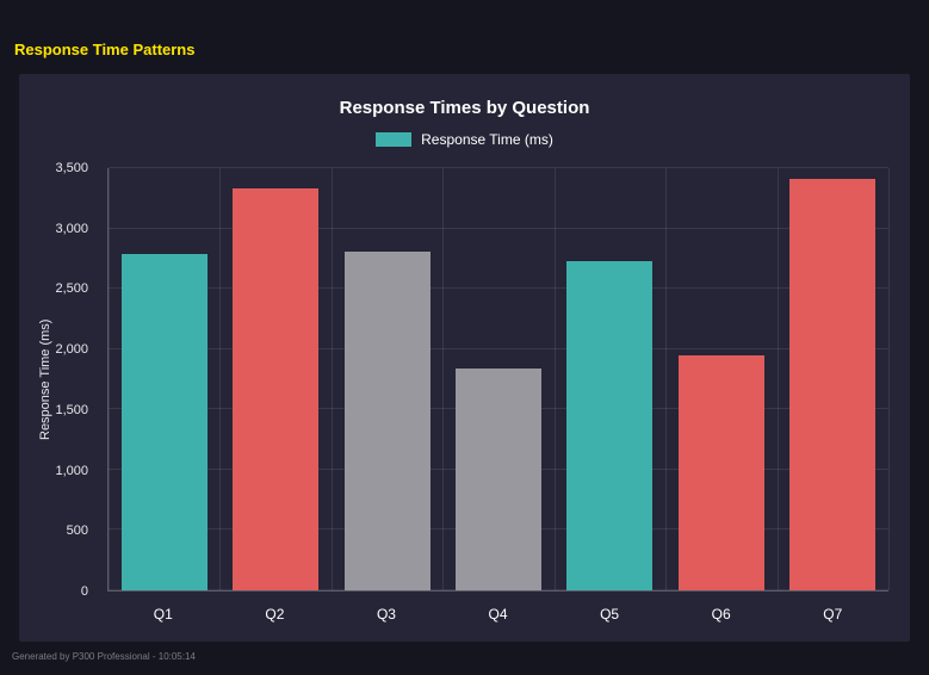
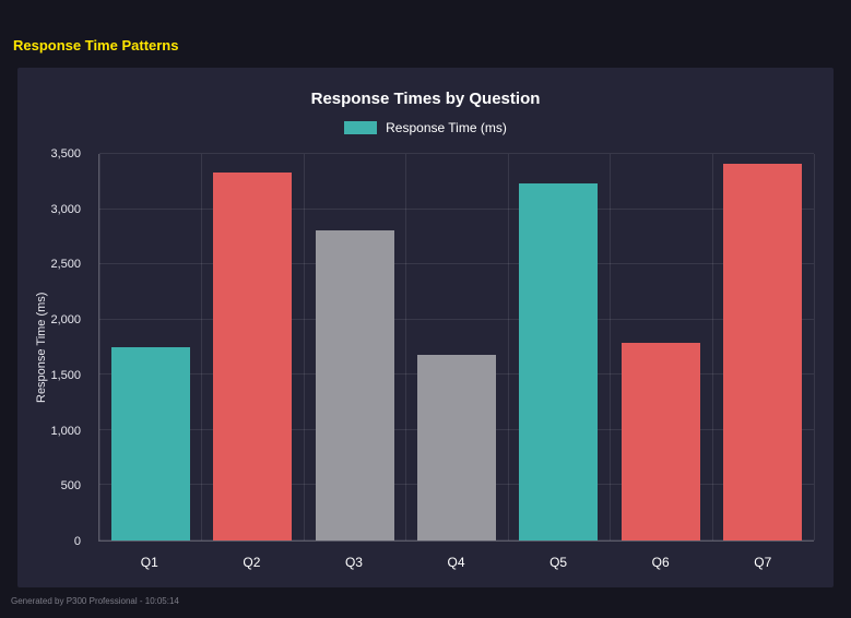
Q1: 2790 -> 1750
Q4: 1840 -> 1680
Q5: 2730 -> 3230
Q6: 1950 -> 1790
